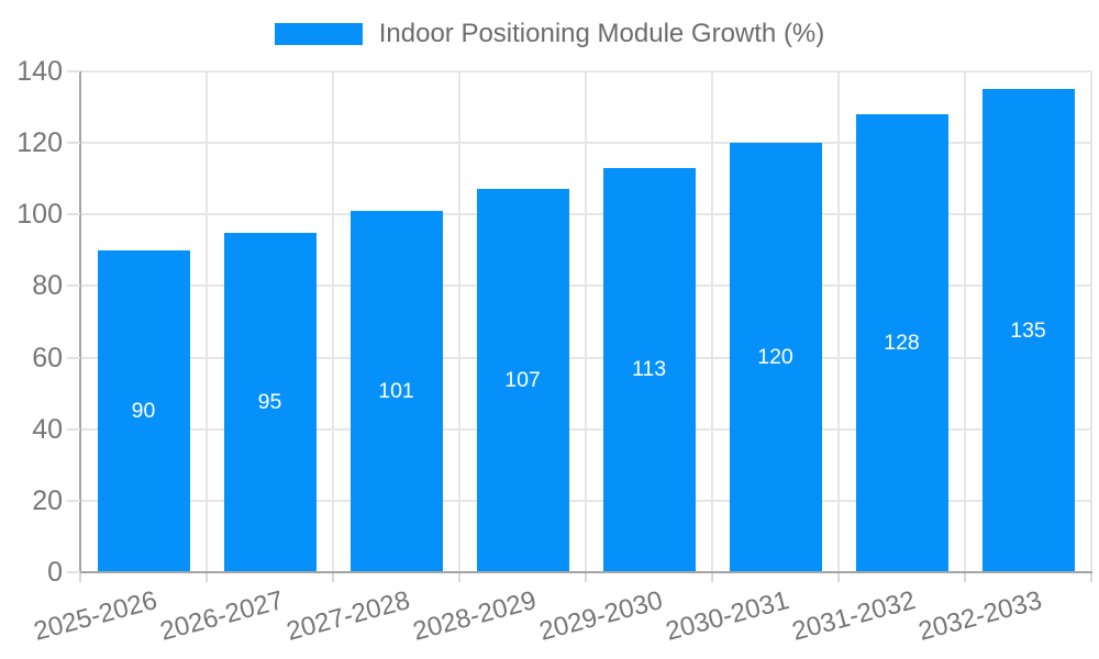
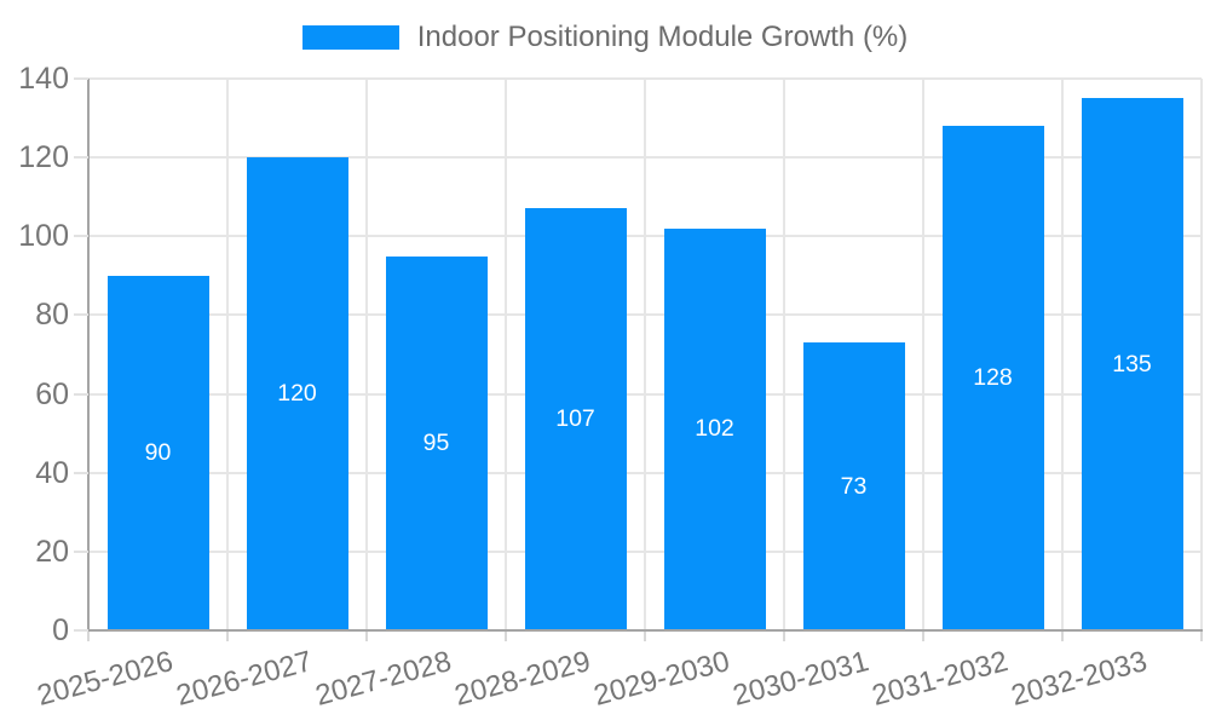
2026-2027: 95 -> 120
2027-2028: 101 -> 95
2029-2030: 113 -> 102
2030-2031: 120 -> 73
